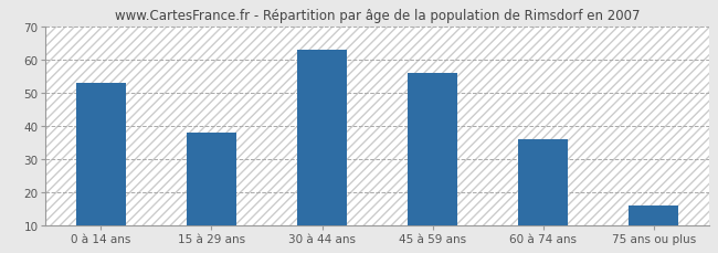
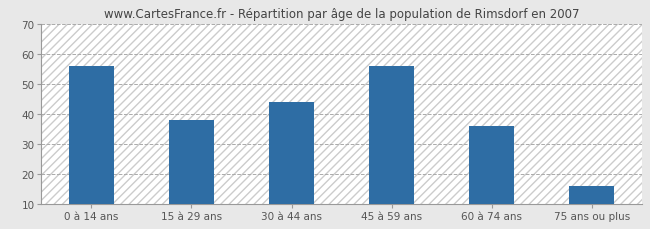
0 à 14 ans: 53 -> 56
30 à 44 ans: 63 -> 44
